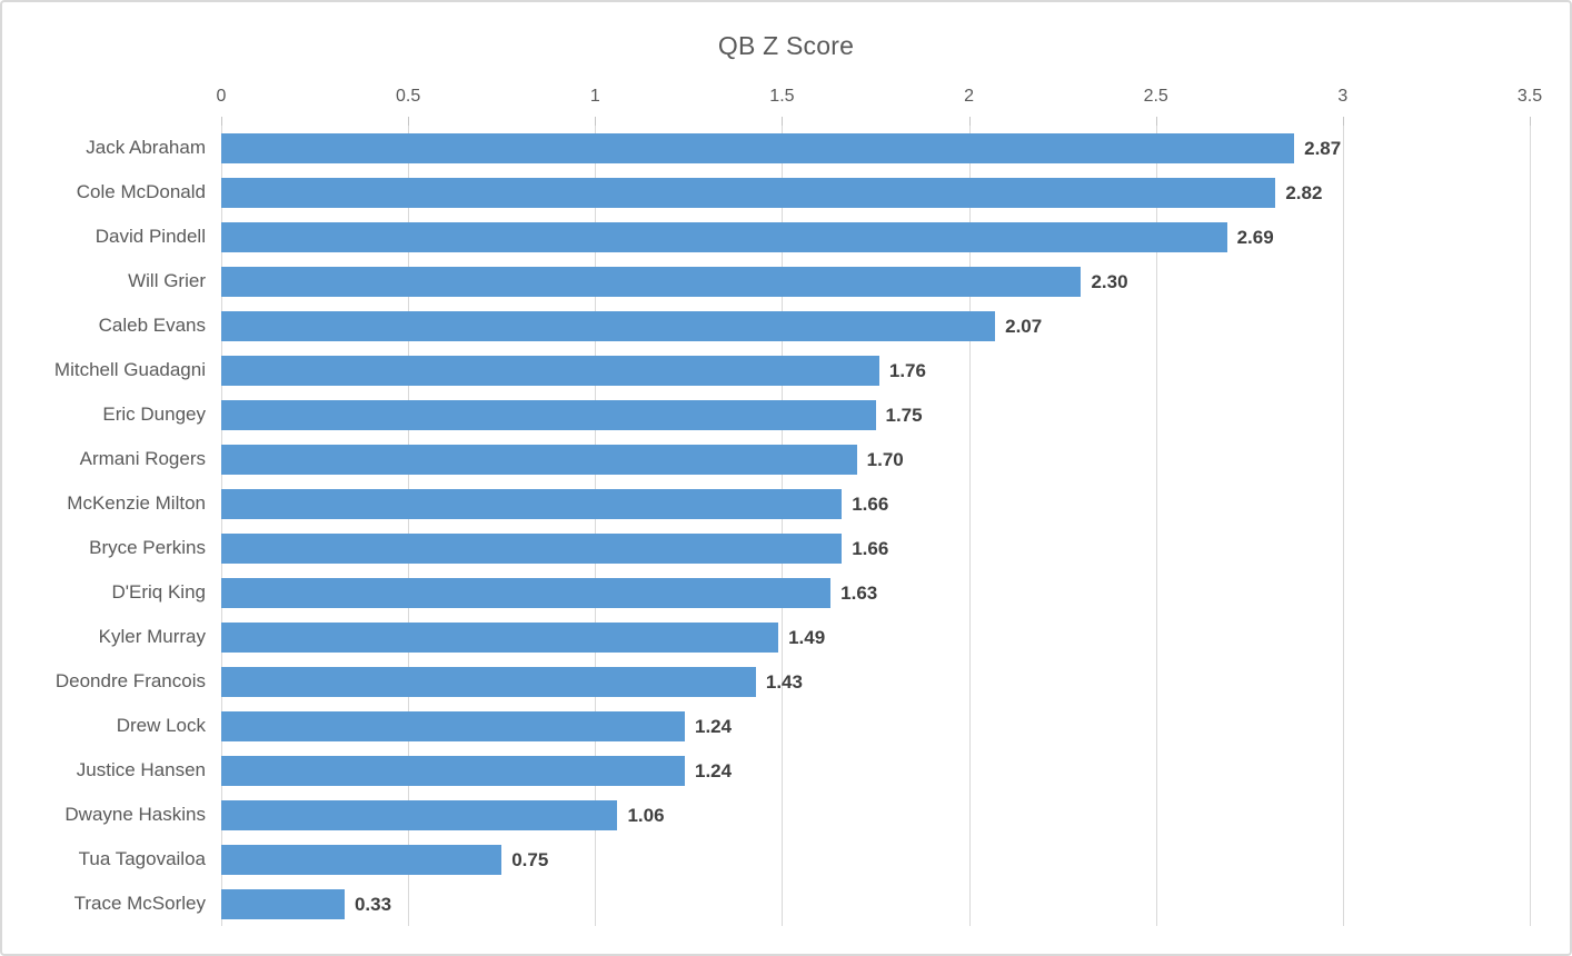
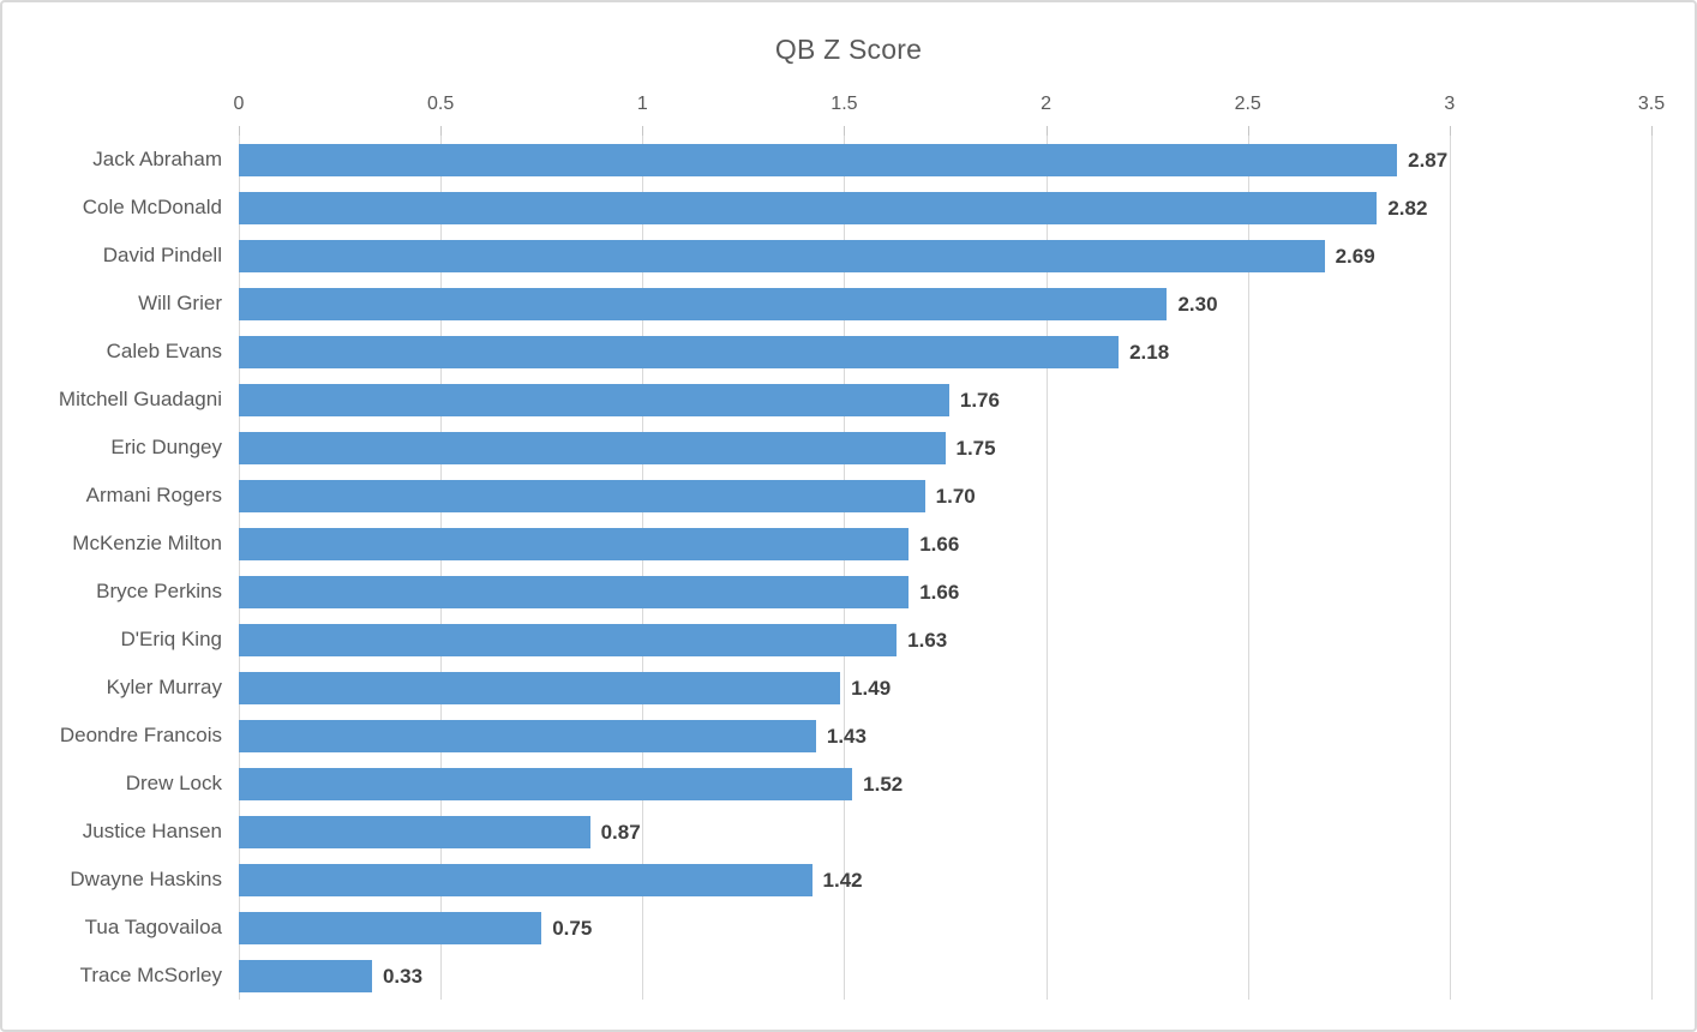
Caleb Evans: 2.07 -> 2.18
Drew Lock: 1.24 -> 1.52
Justice Hansen: 1.24 -> 0.87
Dwayne Haskins: 1.06 -> 1.42
